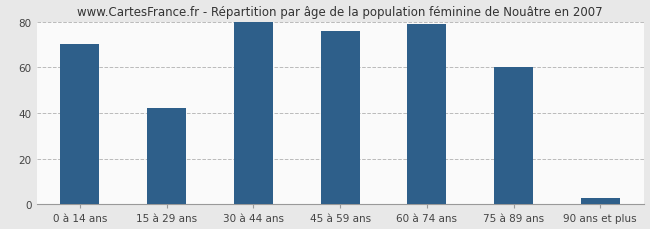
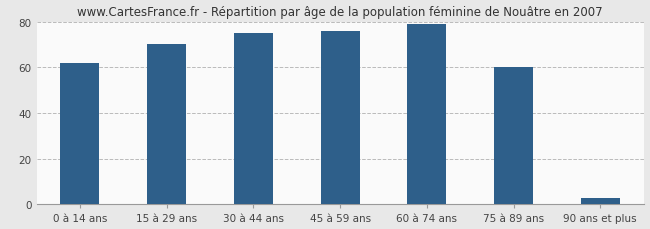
0 à 14 ans: 70 -> 62
15 à 29 ans: 42 -> 70
30 à 44 ans: 80 -> 75
